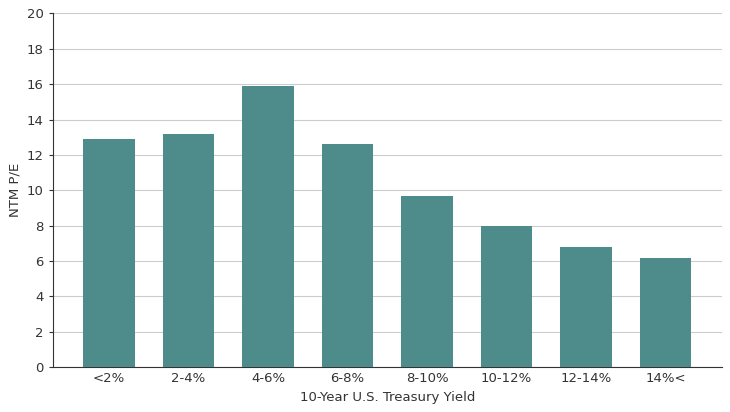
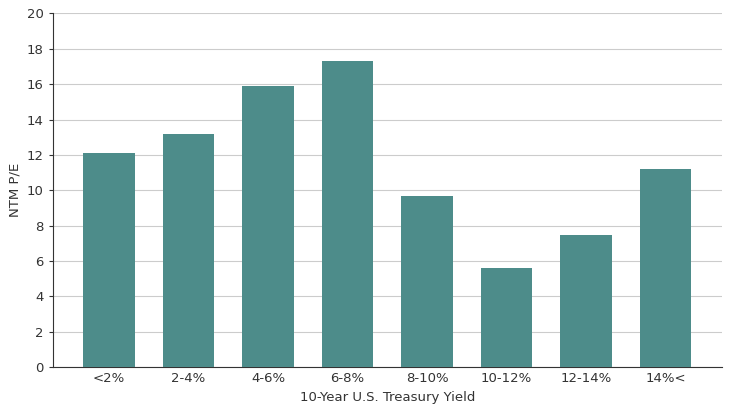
<2%: 12.9 -> 12.1
6-8%: 12.6 -> 17.3
10-12%: 8.0 -> 5.6
12-14%: 6.8 -> 7.5
14%<: 6.2 -> 11.2
